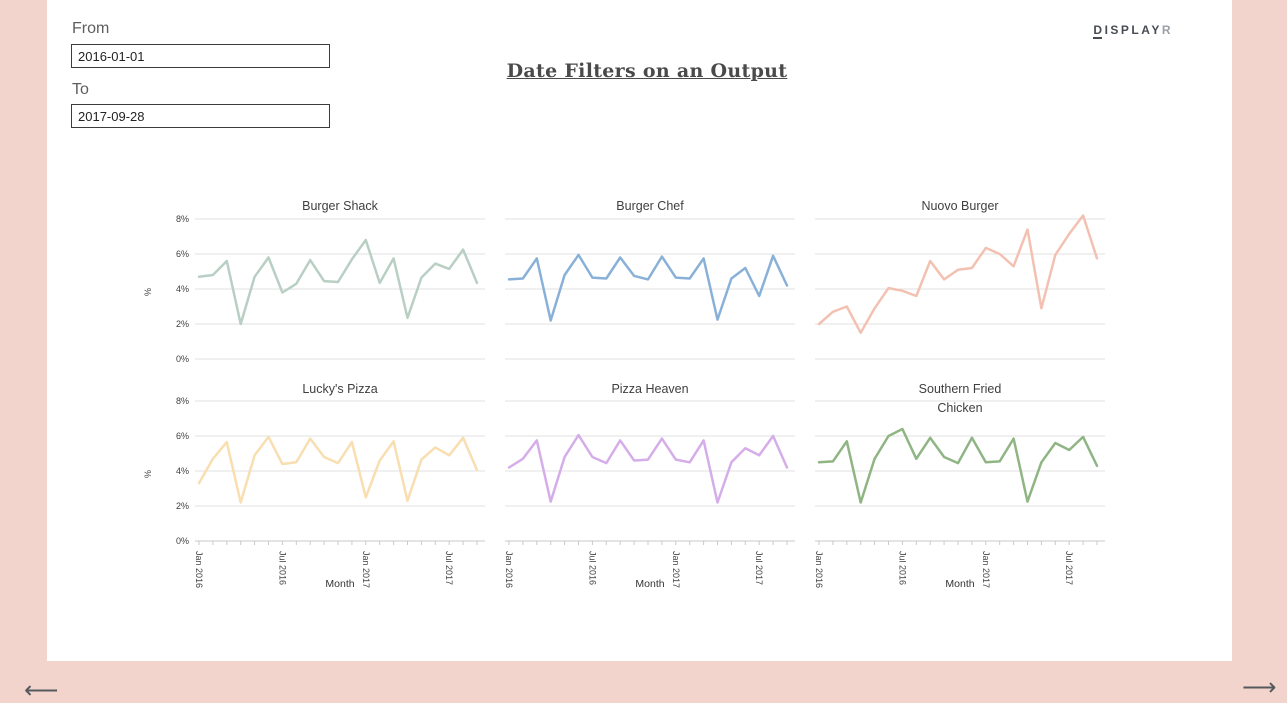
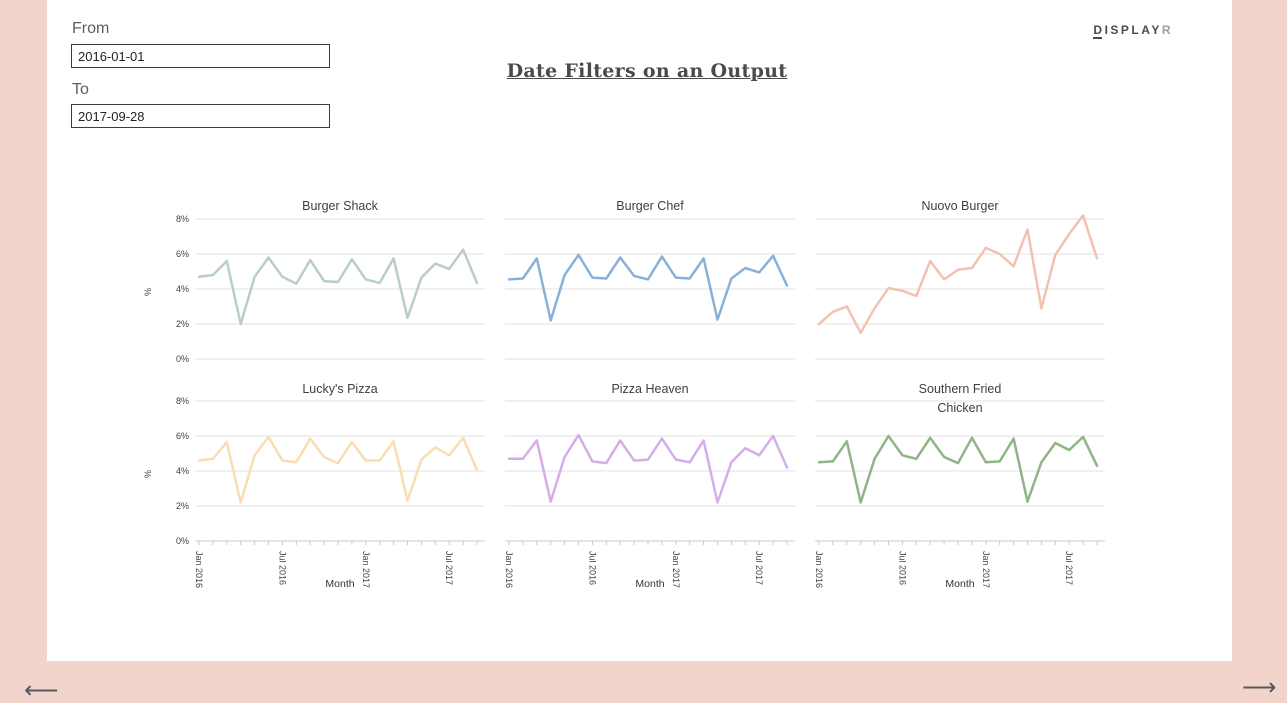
Lucky's Pizza/Jan 2016: 3.3% -> 4.6%
Pizza Heaven/Jan 2016: 4.2% -> 4.7%
Burger Shack/Jul 2016: 3.8% -> 4.7%
Lucky's Pizza/Jul 2016: 4.4% -> 4.6%
Pizza Heaven/Jul 2016: 4.8% -> 4.5%
Southern Fried Chicken/Jul 2016: 6.4% -> 4.9%
Burger Shack/Jan 2017: 6.8% -> 4.5%
Lucky's Pizza/Jan 2017: 2.5% -> 4.6%
Burger Chef/Jul 2017: 3.6% -> 5.0%
